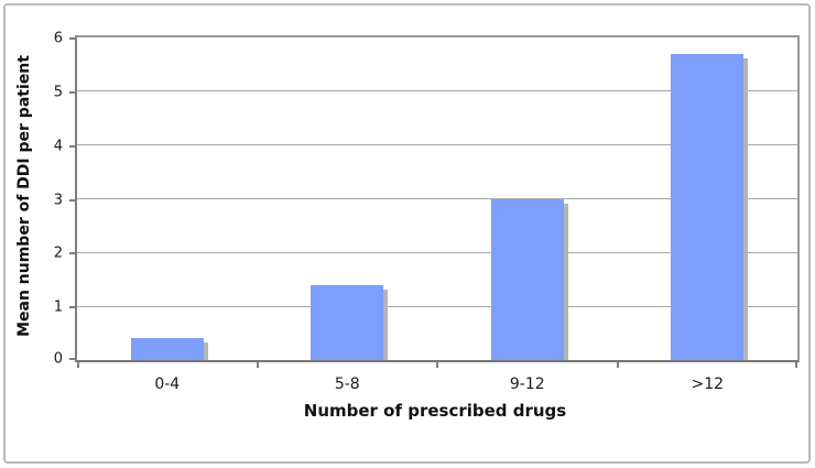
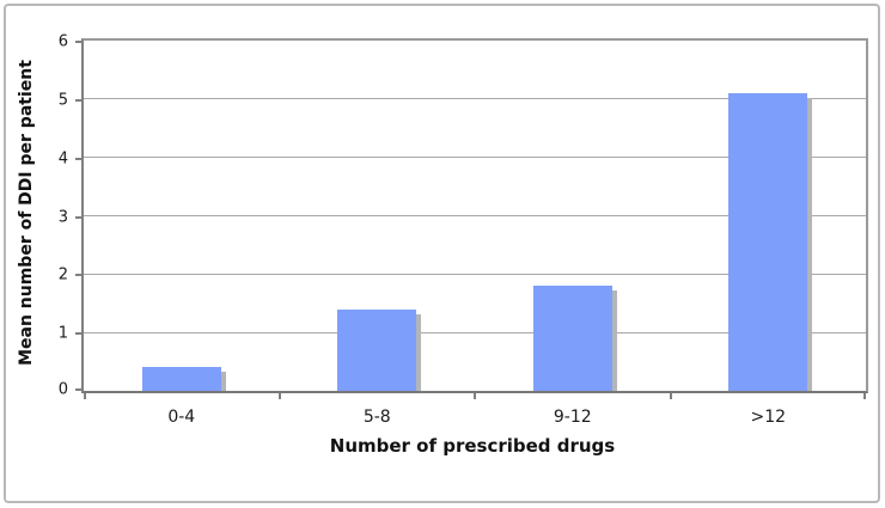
9-12: 3.0 -> 1.8
>12: 5.7 -> 5.1
